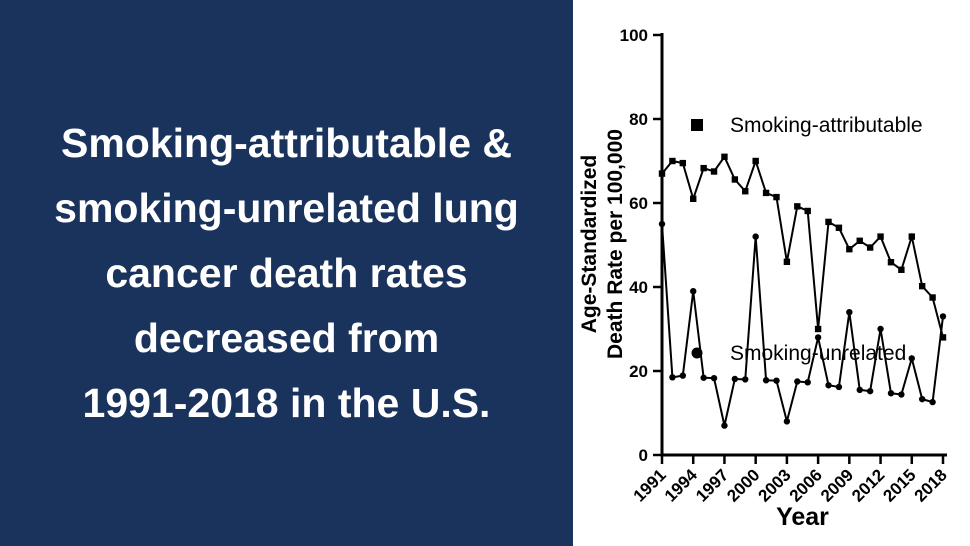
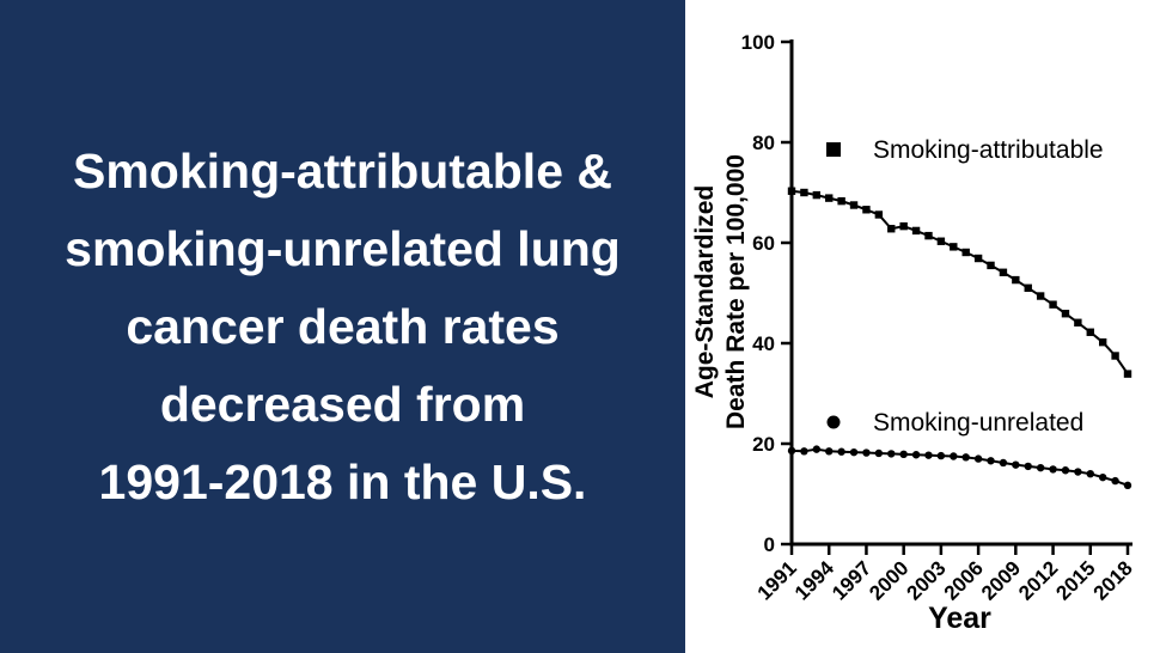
Smoking-attributable/1991: 67 -> 70
Smoking-unrelated/1991: 55 -> 19
Smoking-attributable/1994: 61 -> 69
Smoking-unrelated/1994: 39 -> 18
Smoking-attributable/1997: 71 -> 67
Smoking-unrelated/1997: 7 -> 18
Smoking-attributable/2000: 70 -> 63
Smoking-unrelated/2000: 52 -> 18
Smoking-attributable/2003: 46 -> 60
Smoking-unrelated/2003: 8 -> 18
Smoking-attributable/2006: 30 -> 57
Smoking-unrelated/2006: 28 -> 17
Smoking-attributable/2009: 49 -> 53
Smoking-unrelated/2009: 34 -> 16
Smoking-attributable/2012: 52 -> 48
Smoking-unrelated/2012: 30 -> 15
Smoking-attributable/2015: 52 -> 42
Smoking-unrelated/2015: 23 -> 14
Smoking-attributable/2018: 28 -> 34
Smoking-unrelated/2018: 33 -> 12
